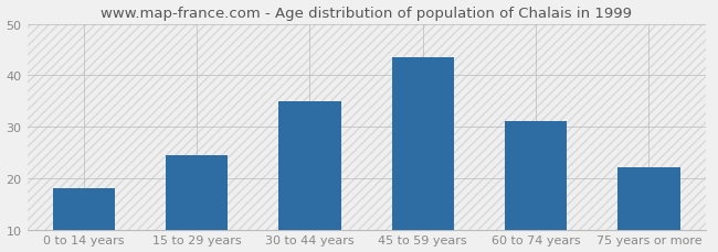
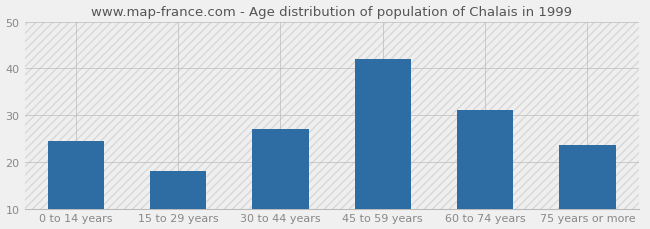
0 to 14 years: 18.0 -> 24.5
15 to 29 years: 24.5 -> 18.0
30 to 44 years: 35.0 -> 27.0
45 to 59 years: 43.5 -> 42.0
75 years or more: 22.0 -> 23.5
